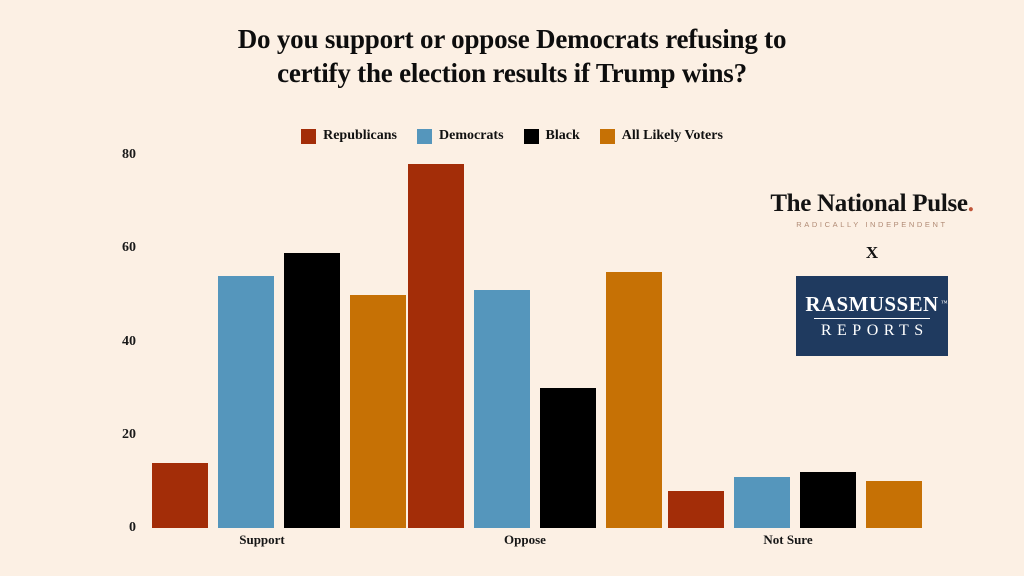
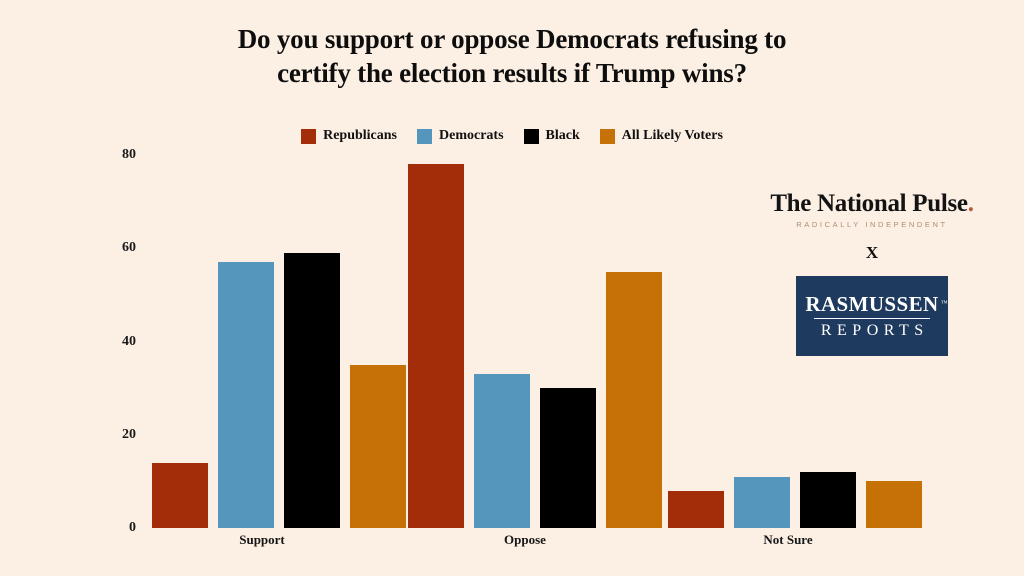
Democrats/Support: 54 -> 57
All Likely Voters/Support: 50 -> 35
Democrats/Oppose: 51 -> 33
